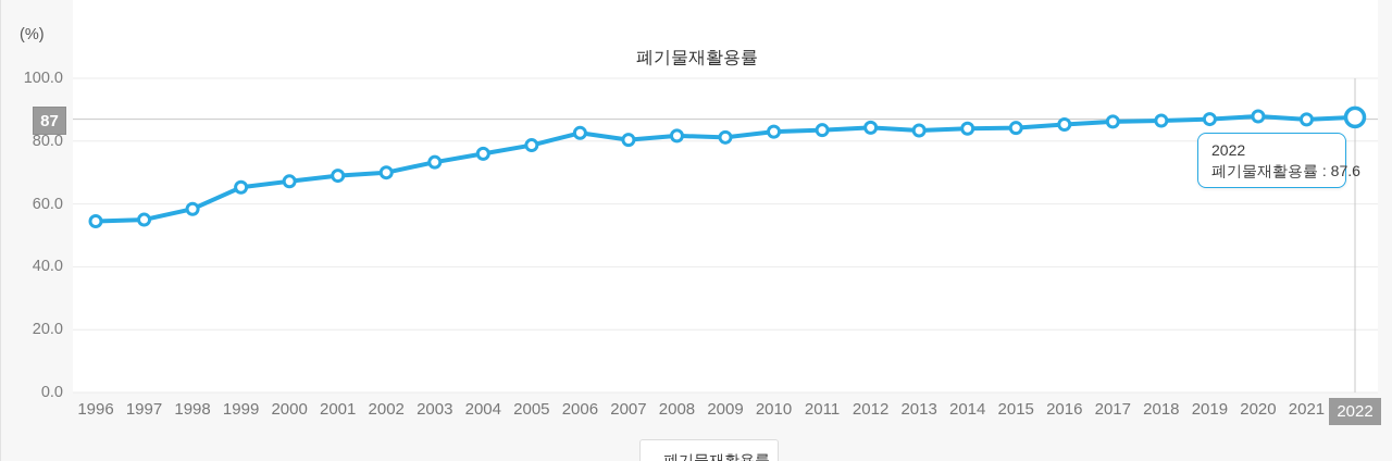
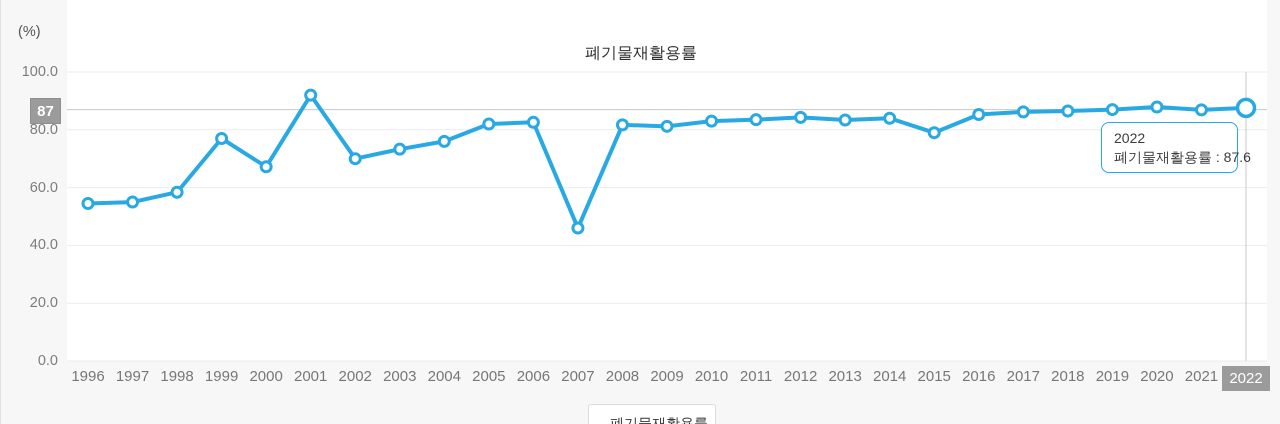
1999: 65 -> 77
2001: 69 -> 92
2005: 79 -> 82
2007: 80 -> 46
2015: 84 -> 79
